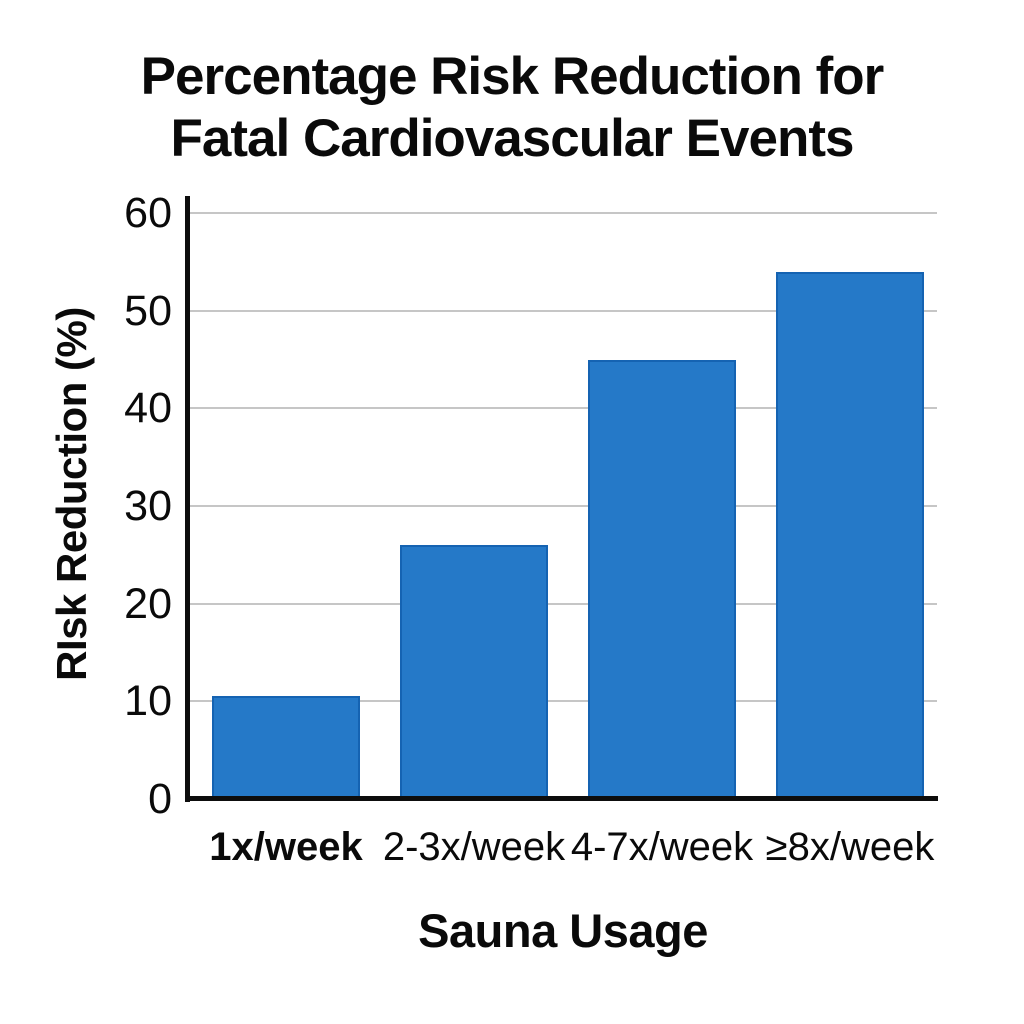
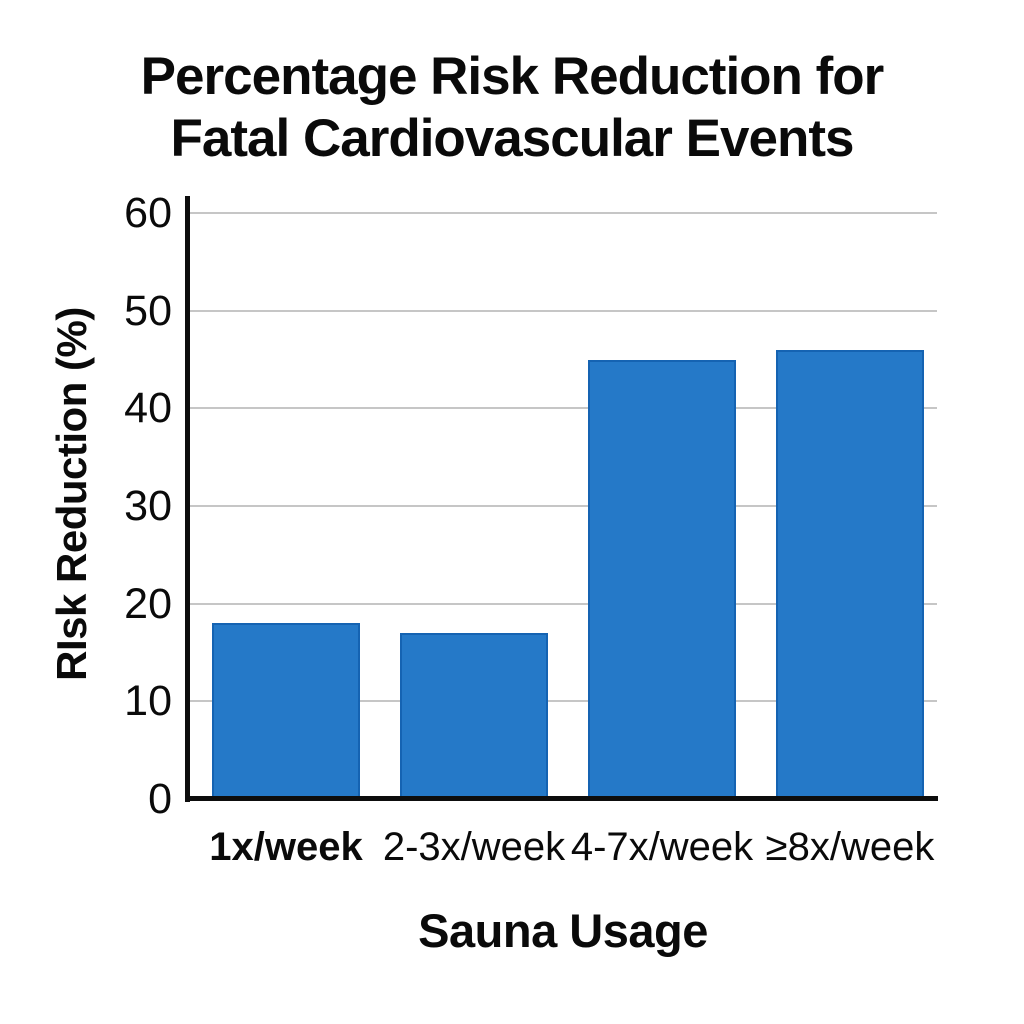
1x/week: 10 -> 18
2-3x/week: 26 -> 17
≥8x/week: 54 -> 46
